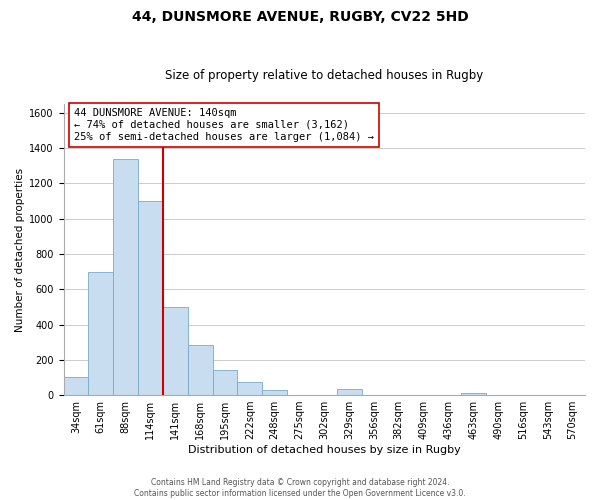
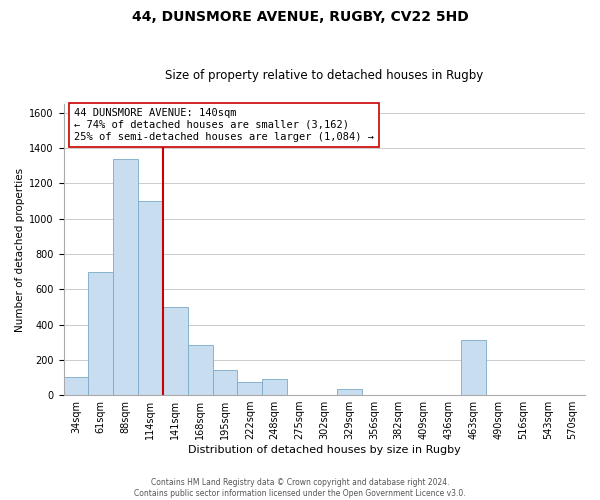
248sqm: 30 -> 90
463sqm: 10 -> 310
